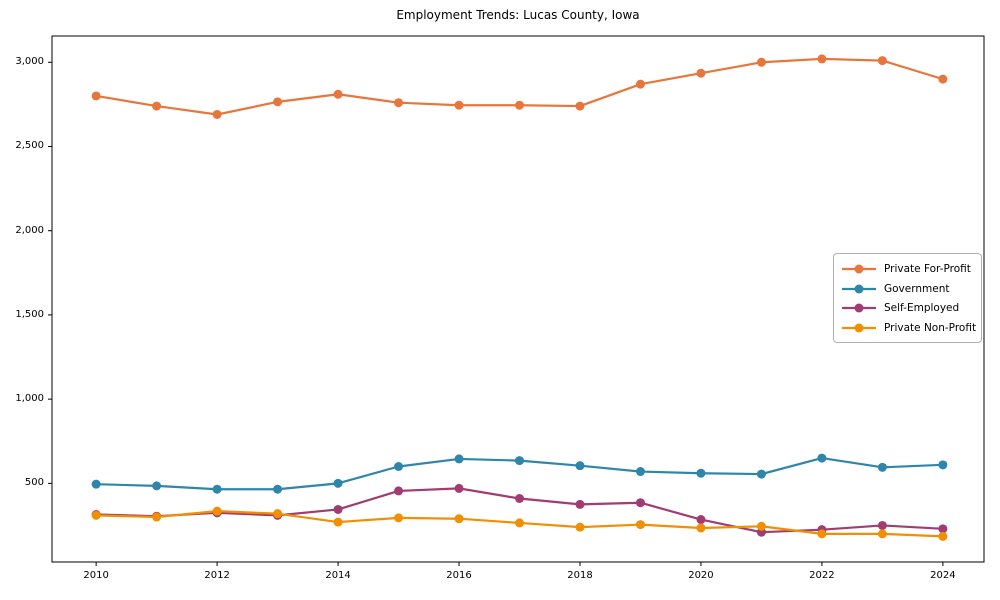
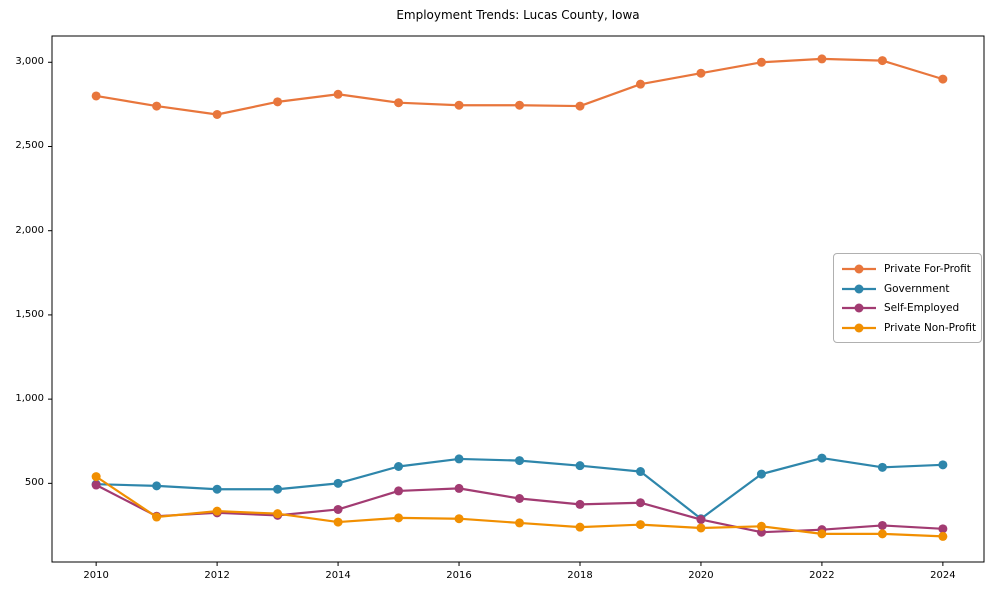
Self-Employed/2010: 320 -> 490
Private Non-Profit/2010: 310 -> 540
Government/2020: 560 -> 290
